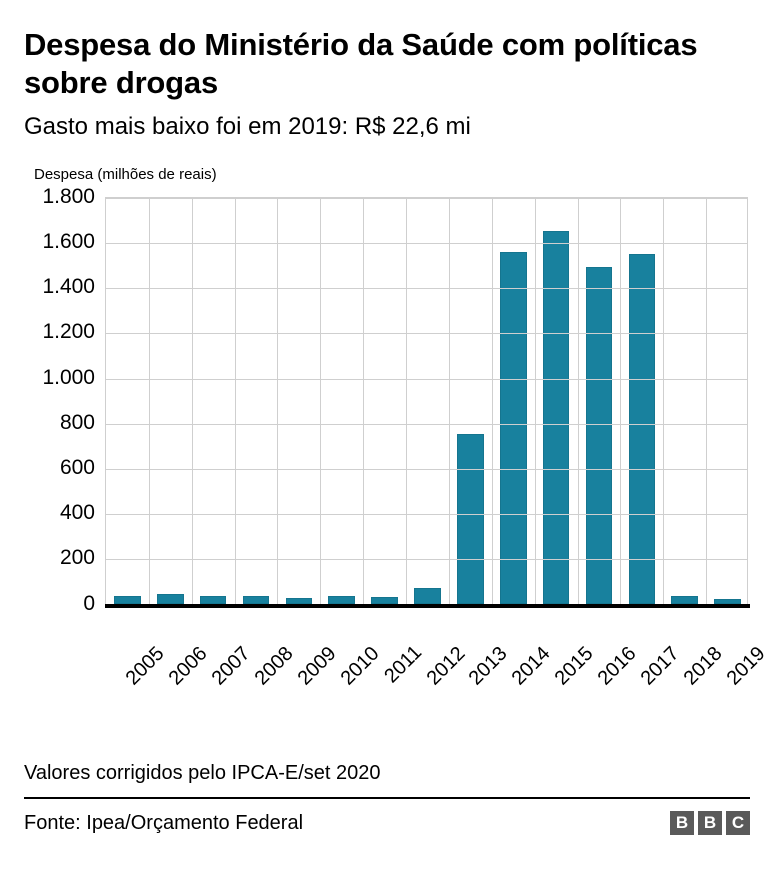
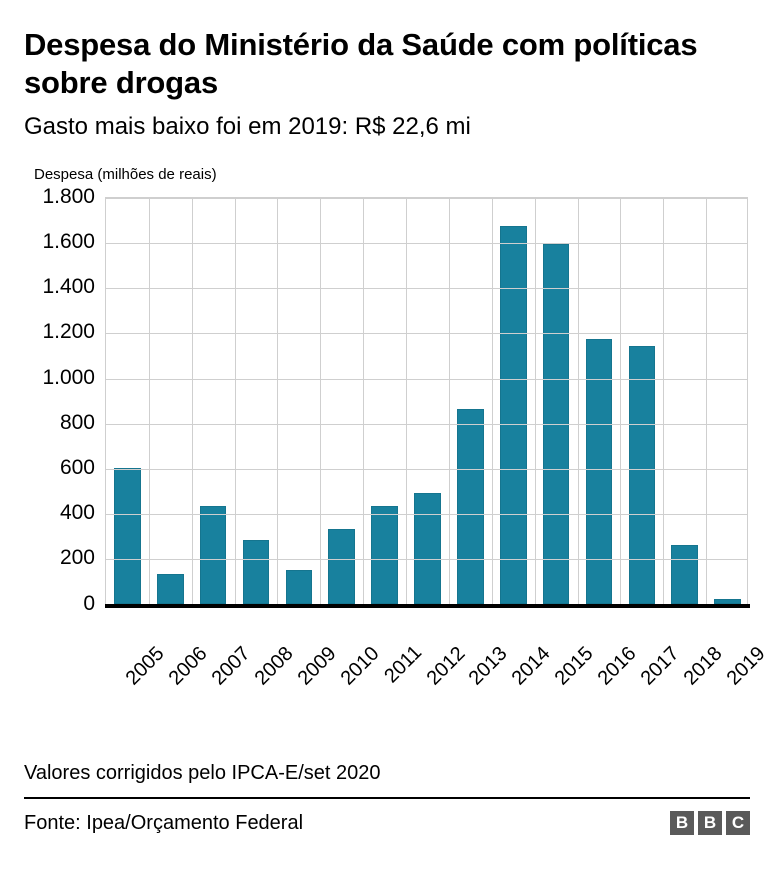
2005: 30 -> 600
2006: 40 -> 130
2007: 30 -> 430
2008: 30 -> 280
2009: 20 -> 150
2010: 30 -> 330
2011: 30 -> 430
2012: 70 -> 490
2013: 750 -> 860
2014: 1560 -> 1670
2015: 1650 -> 1590
2016: 1490 -> 1170
2017: 1540 -> 1140
2018: 30 -> 260
